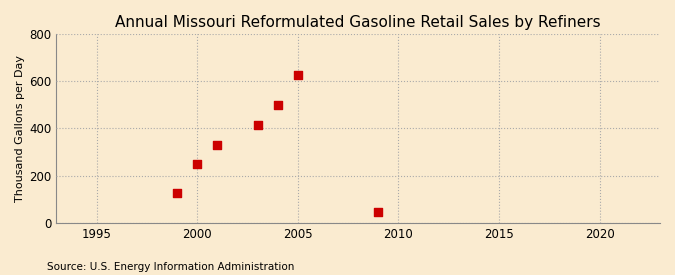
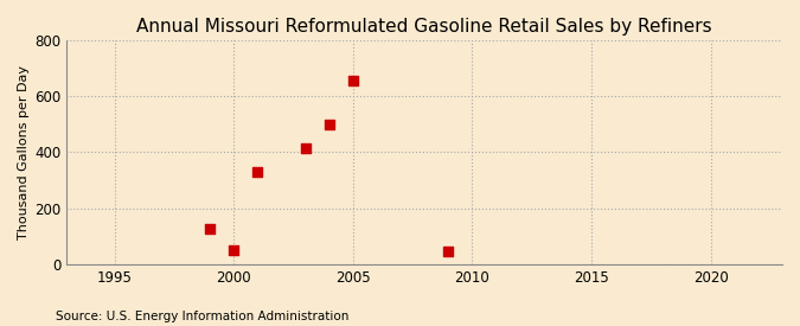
2000: 248 -> 50
2005: 625 -> 655
